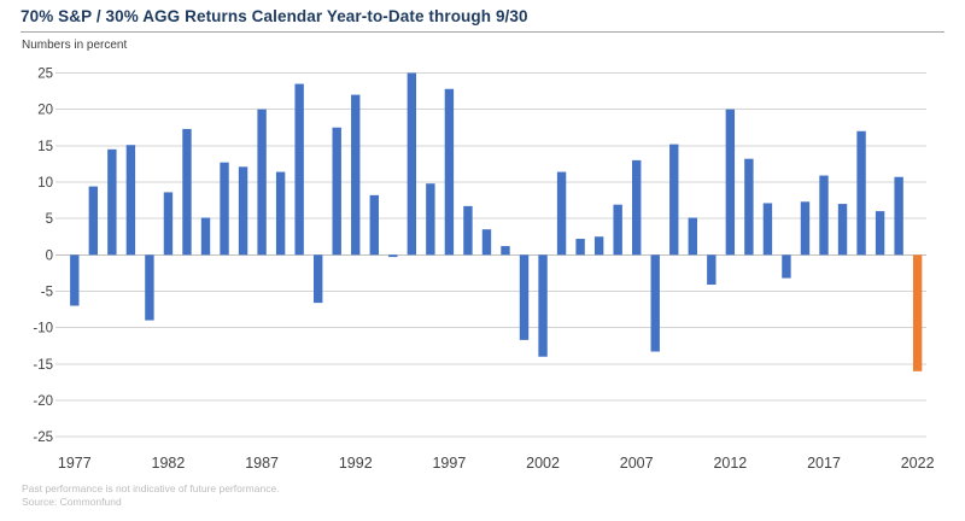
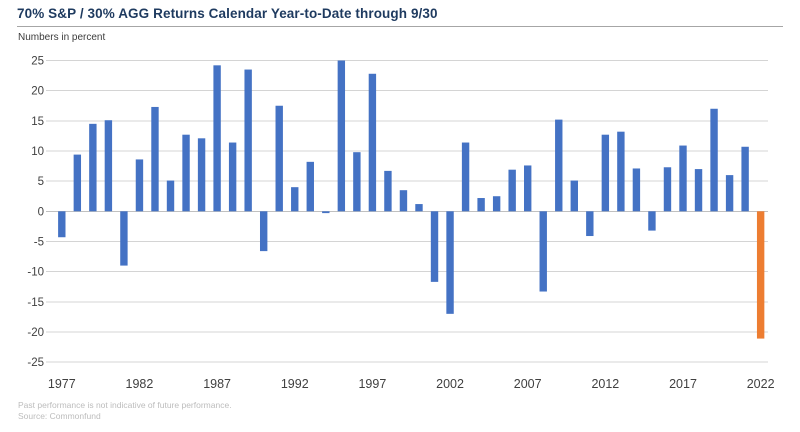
1977: -7 -> -4
1987: 20 -> 24
1992: 22 -> 4
2002: -14 -> -17
2007: 13 -> 8
2012: 20 -> 13
2022: -16 -> -21
